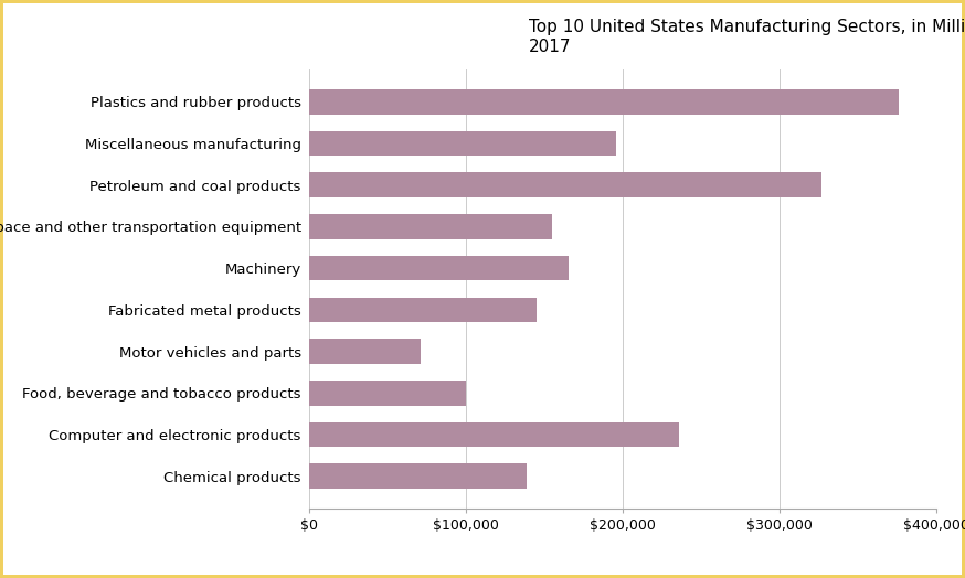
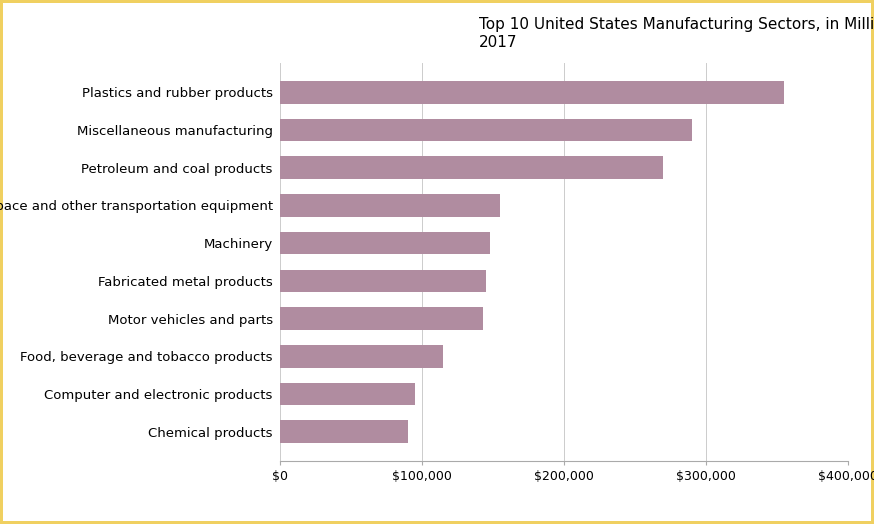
Plastics and rubber products: $376,000 -> $355,000
Miscellaneous manufacturing: $196,000 -> $290,000
Petroleum and coal products: $327,000 -> $270,000
Machinery: $166,000 -> $148,000
Motor vehicles and parts: $71,000 -> $143,000
Food, beverage and tobacco products: $100,000 -> $115,000
Computer and electronic products: $236,000 -> $95,000
Chemical products: $139,000 -> $90,000
